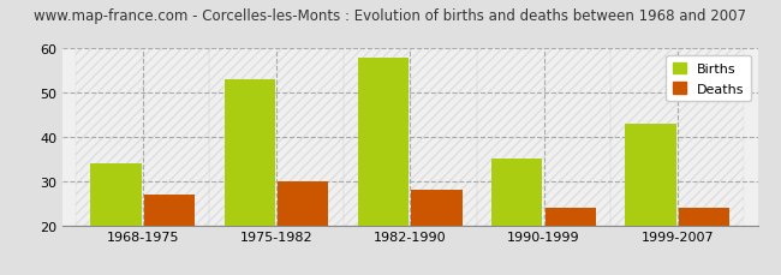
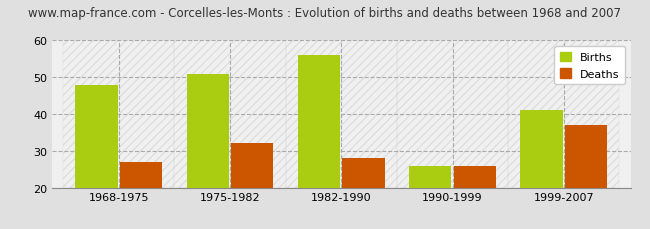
Births/1968-1975: 34 -> 48
Births/1975-1982: 53 -> 51
Deaths/1975-1982: 30 -> 32
Births/1982-1990: 58 -> 56
Births/1990-1999: 35 -> 26
Deaths/1990-1999: 24 -> 26
Births/1999-2007: 43 -> 41
Deaths/1999-2007: 24 -> 37
